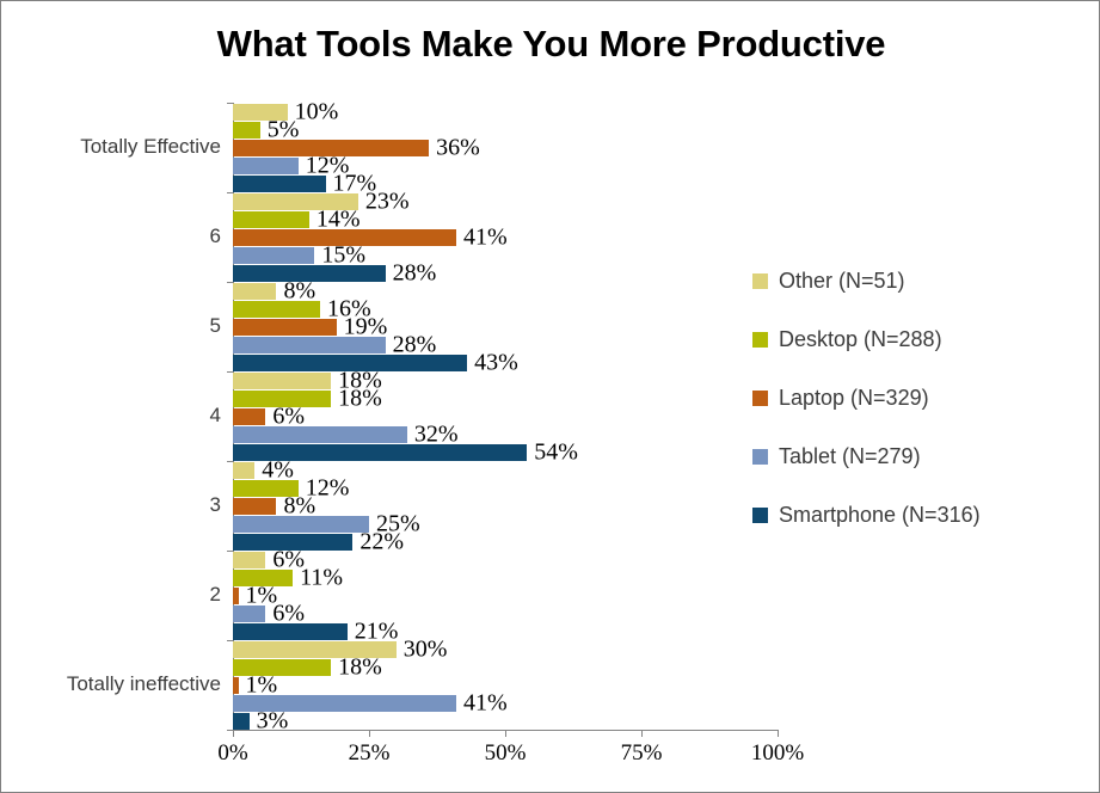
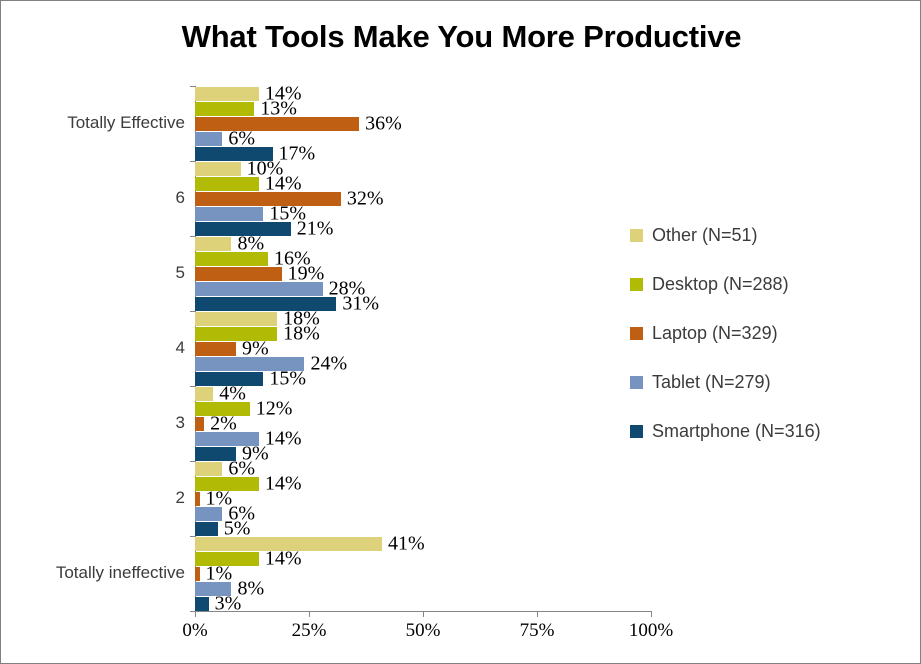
Other (N=51)/Totally Effective: 10% -> 14%
Desktop (N=288)/Totally Effective: 5% -> 13%
Tablet (N=279)/Totally Effective: 12% -> 6%
Other (N=51)/6: 23% -> 10%
Laptop (N=329)/6: 41% -> 32%
Smartphone (N=316)/6: 28% -> 21%
Smartphone (N=316)/5: 43% -> 31%
Laptop (N=329)/4: 6% -> 9%
Tablet (N=279)/4: 32% -> 24%
Smartphone (N=316)/4: 54% -> 15%
Laptop (N=329)/3: 8% -> 2%
Tablet (N=279)/3: 25% -> 14%
Smartphone (N=316)/3: 22% -> 9%
Desktop (N=288)/2: 11% -> 14%
Smartphone (N=316)/2: 21% -> 5%
Other (N=51)/Totally ineffective: 30% -> 41%
Desktop (N=288)/Totally ineffective: 18% -> 14%
Tablet (N=279)/Totally ineffective: 41% -> 8%
